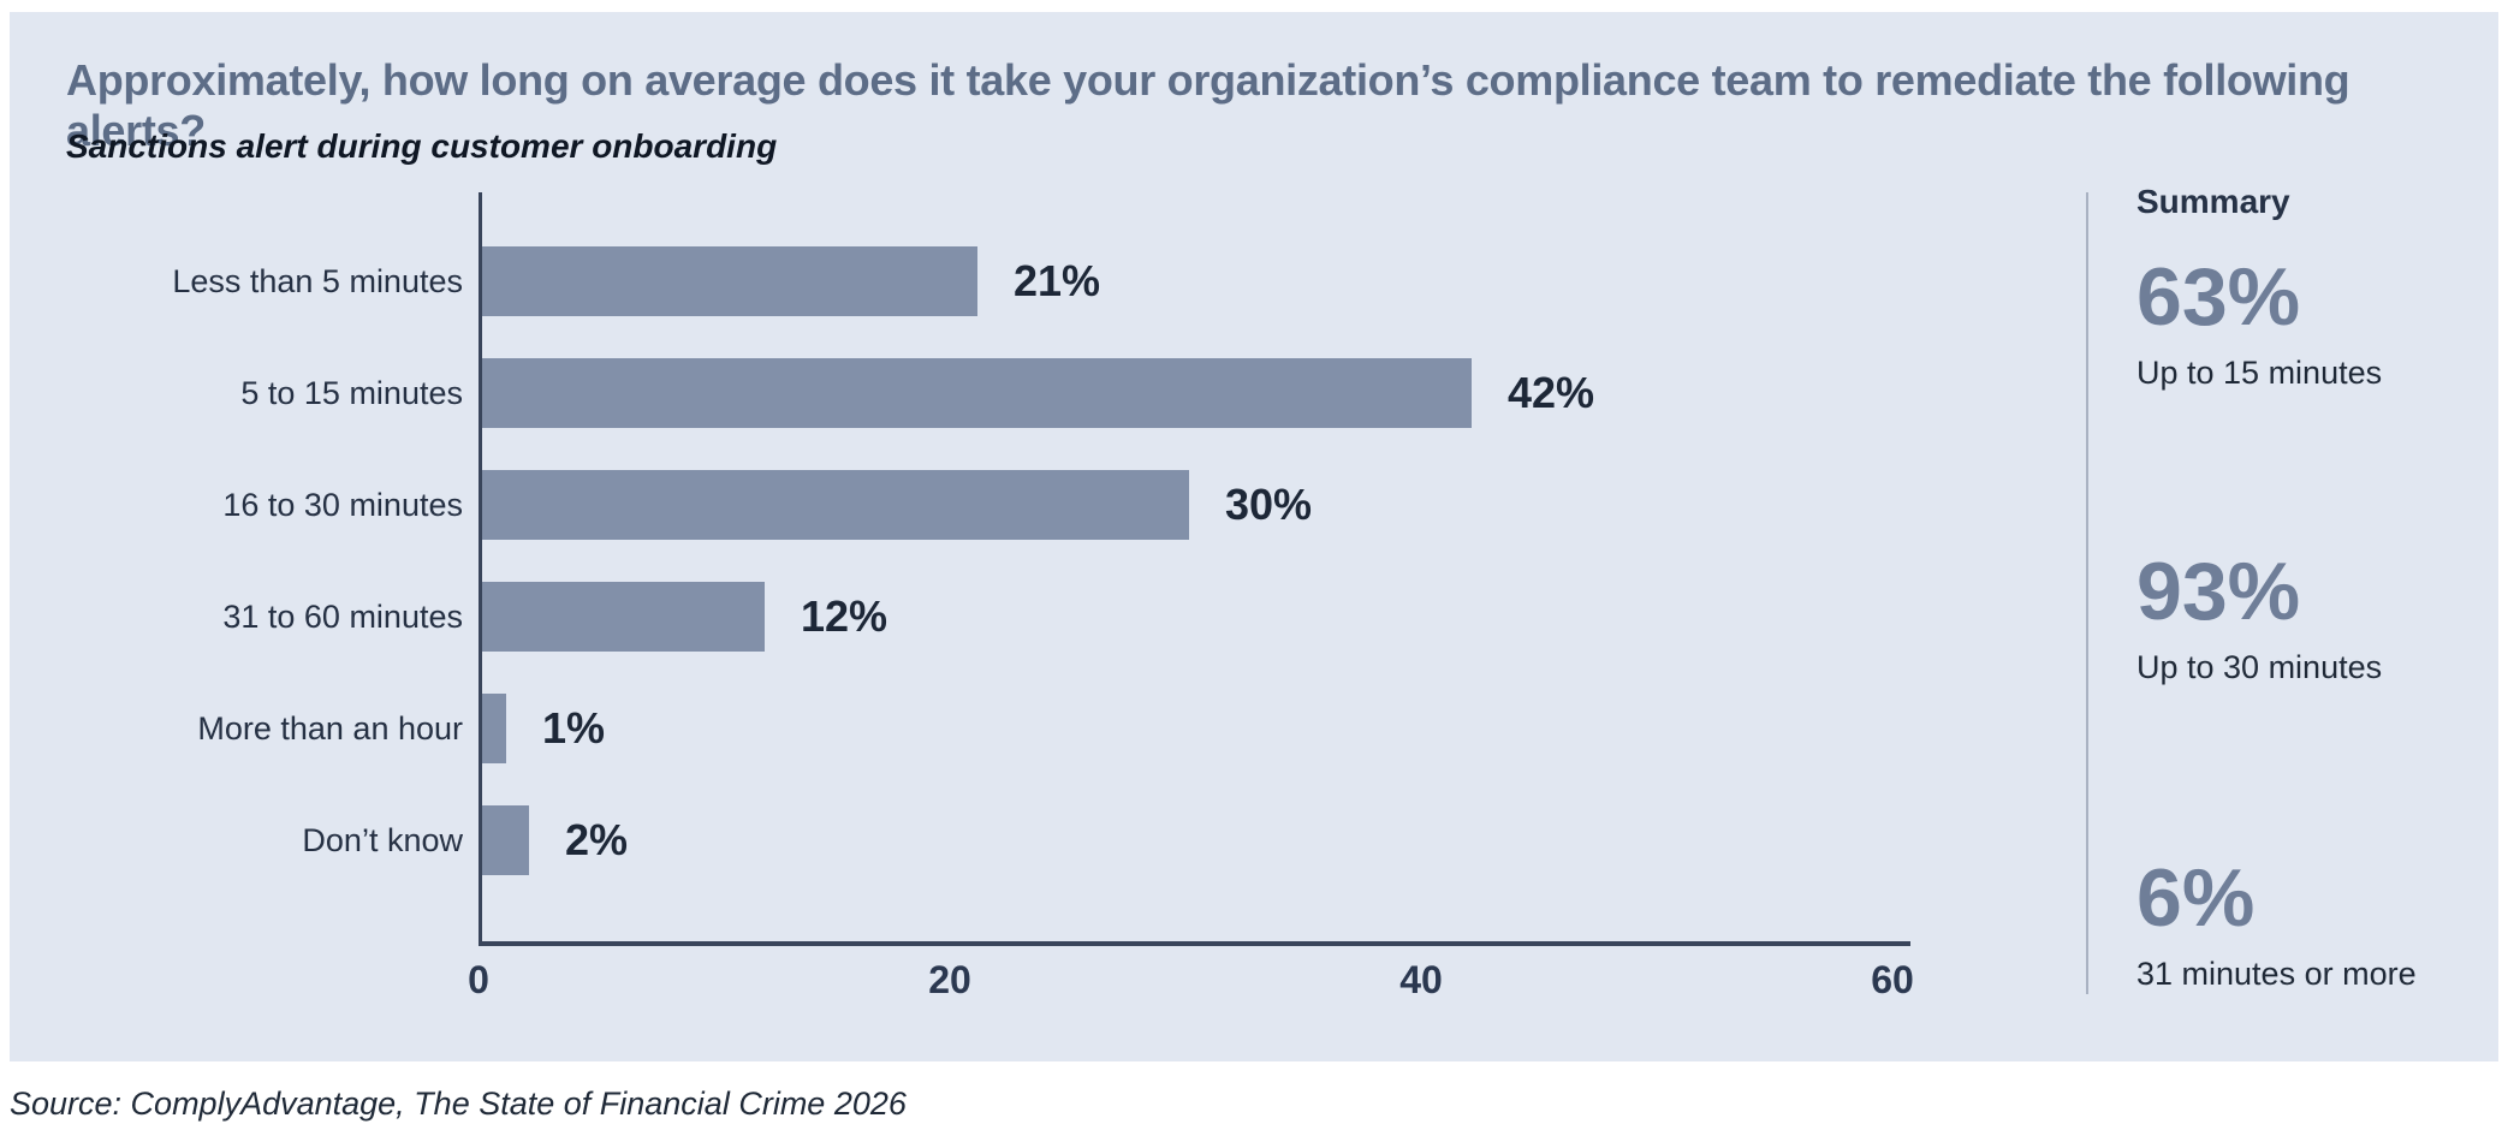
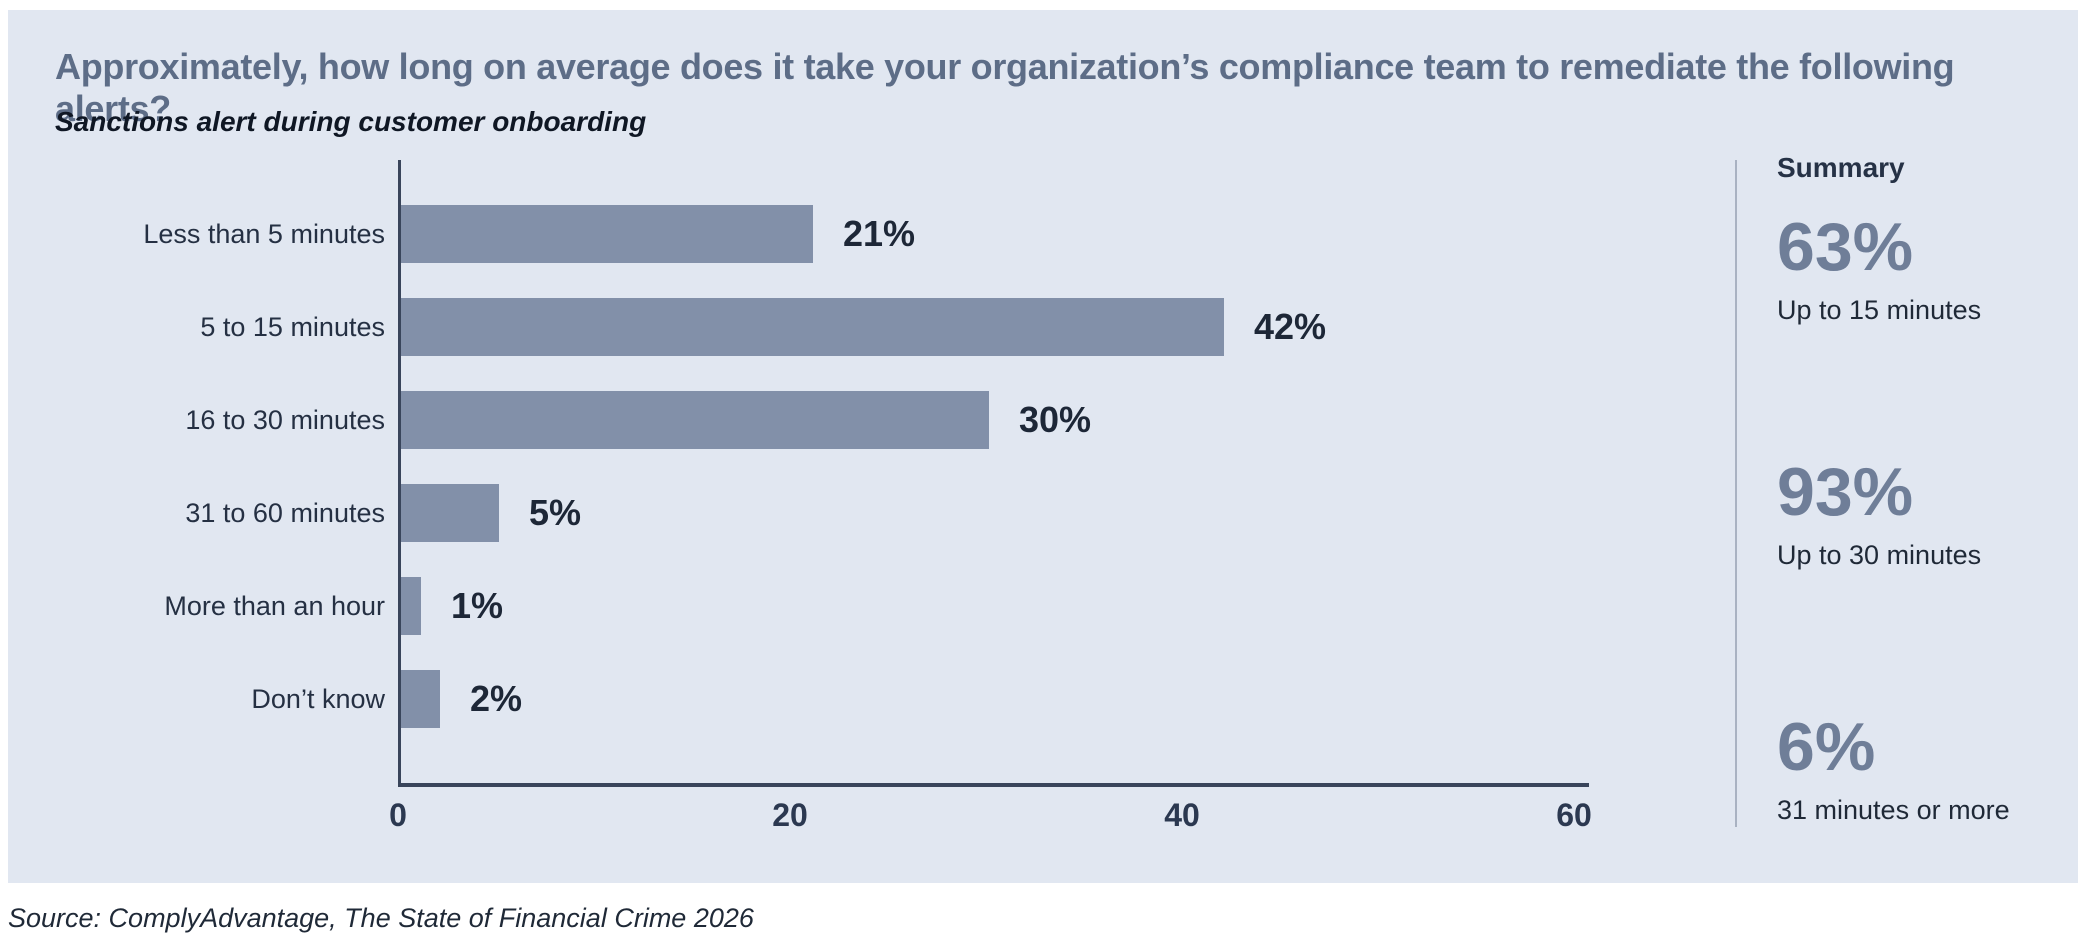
31 to 60 minutes: 12% -> 5%
